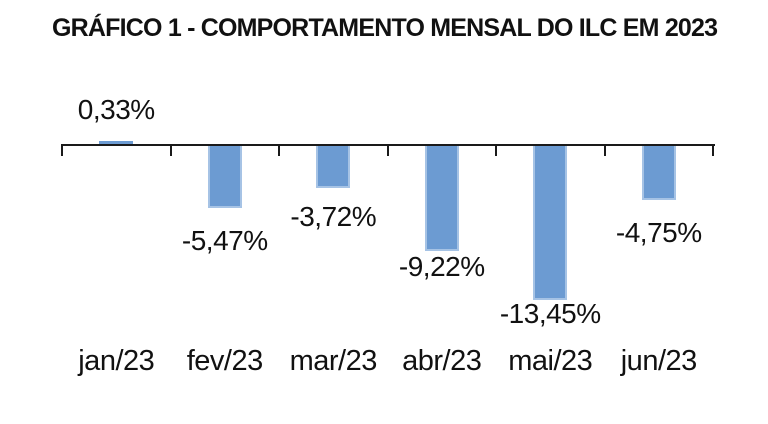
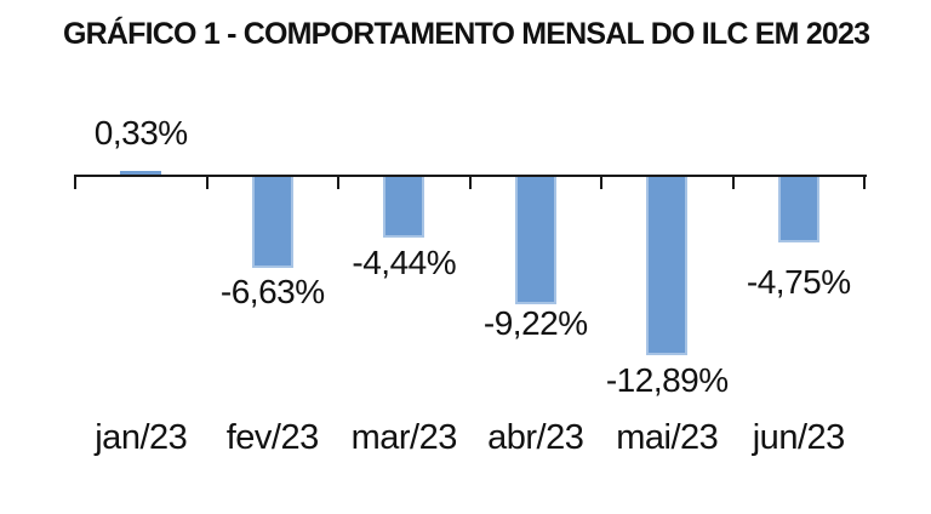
fev/23: -5,47% -> -6,63%
mar/23: -3,72% -> -4,44%
mai/23: -13,45% -> -12,89%
